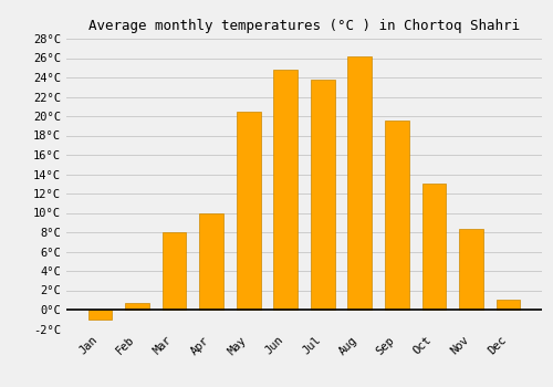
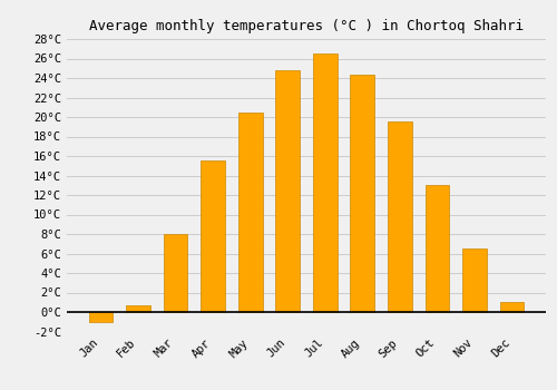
Apr: 10.0°C -> 15.5°C
Jul: 23.8°C -> 26.5°C
Aug: 26.2°C -> 24.3°C
Nov: 8.4°C -> 6.5°C
